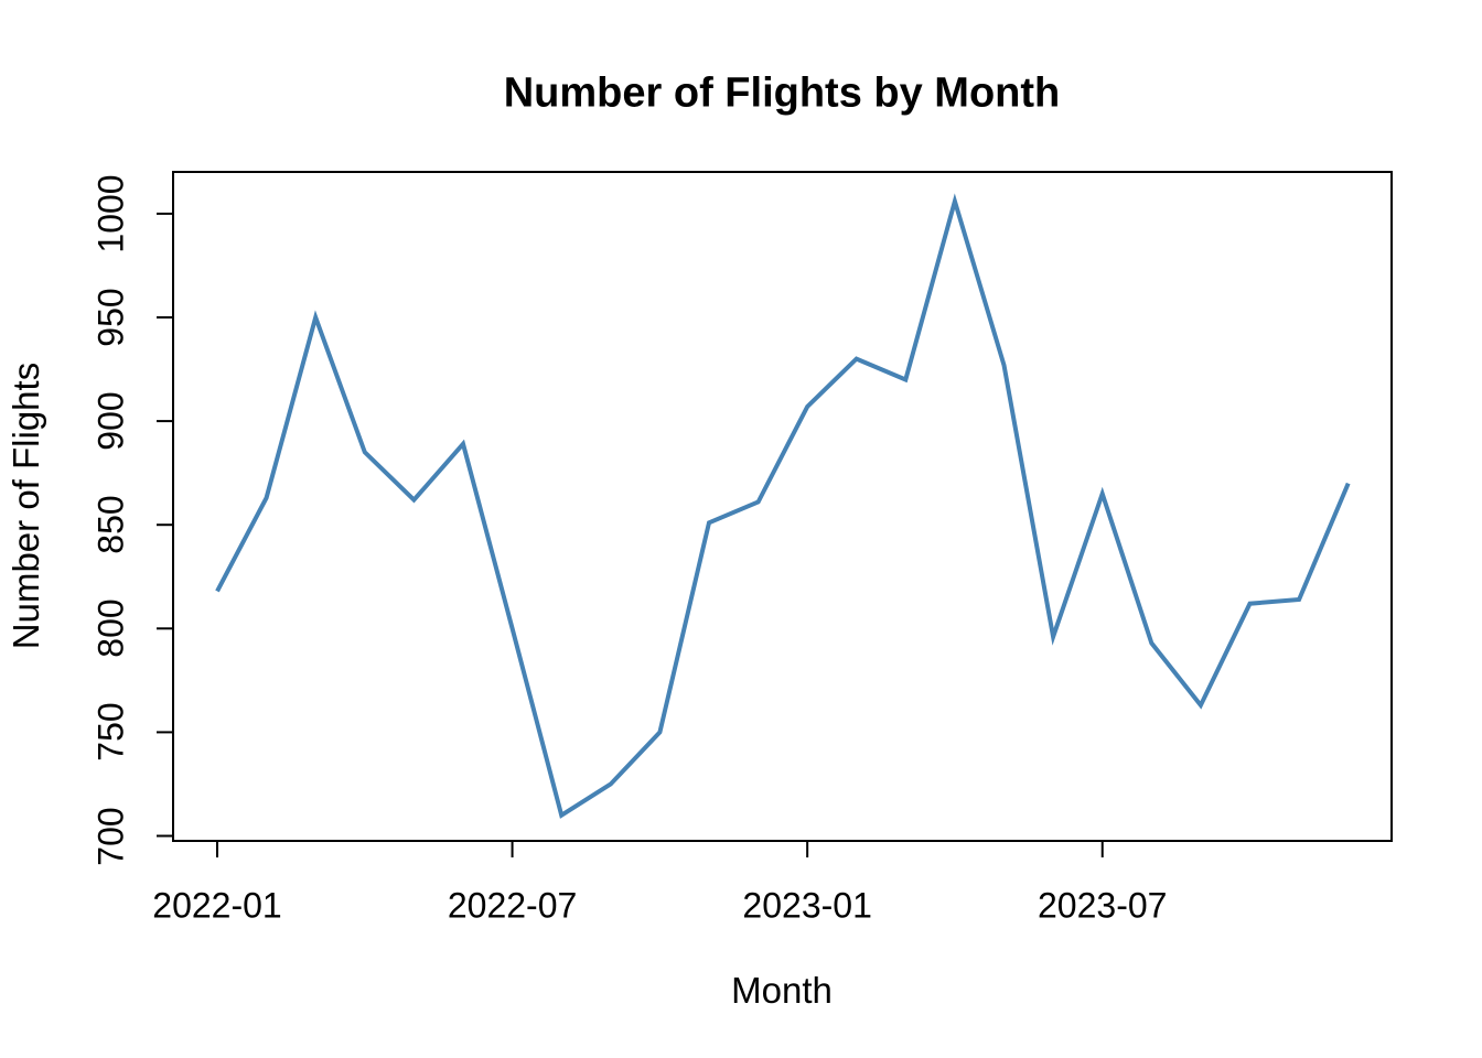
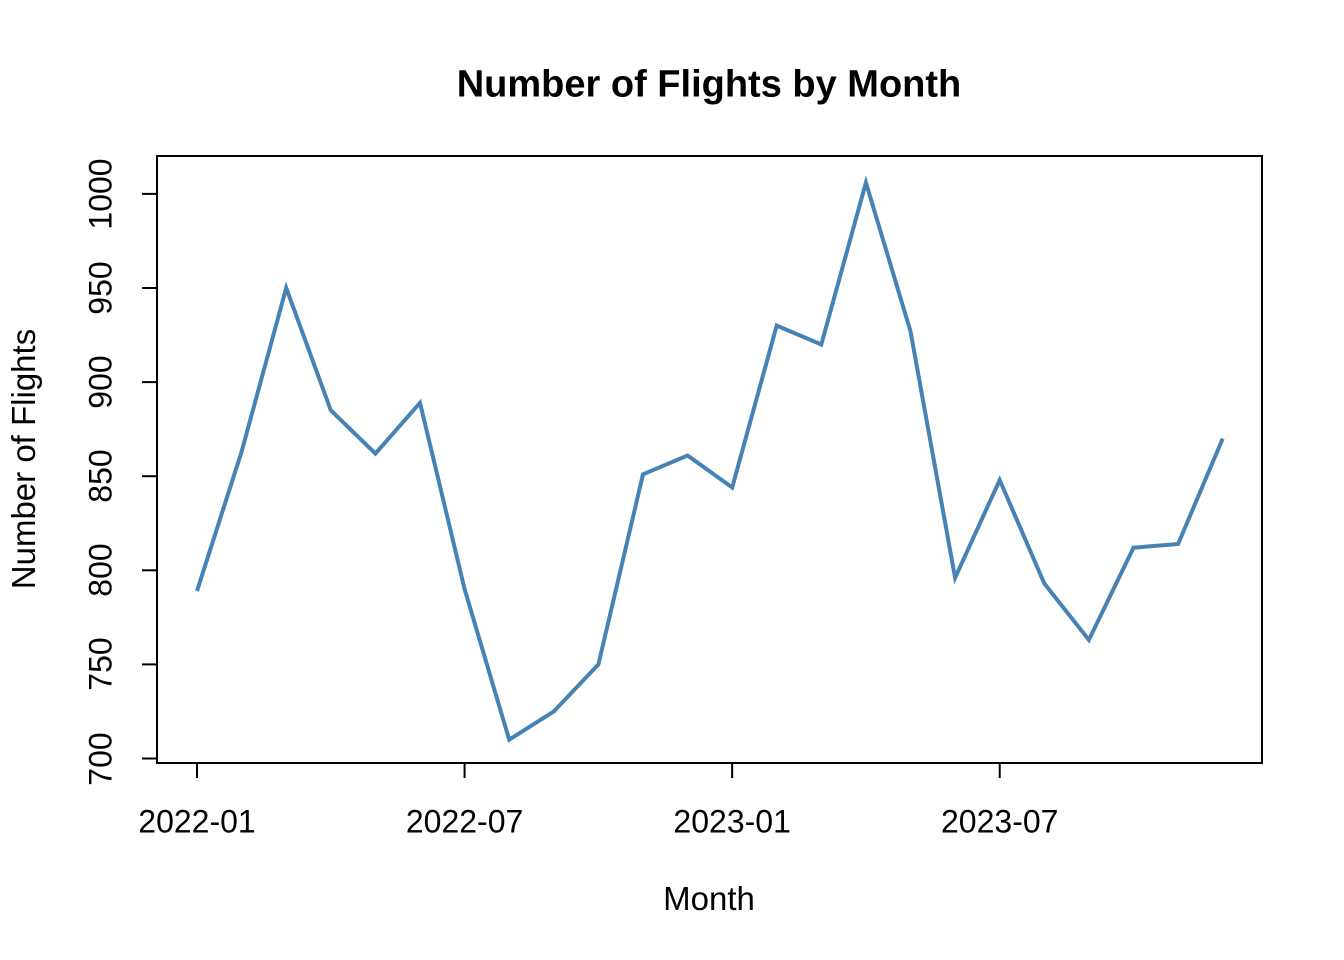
2022-01: 818 -> 789
2022-07: 800 -> 790
2023-01: 907 -> 844
2023-07: 865 -> 848
